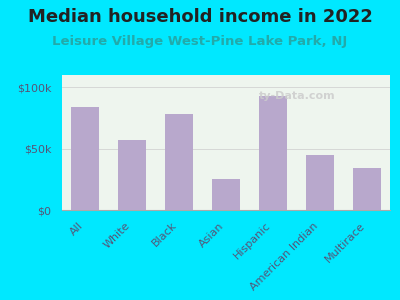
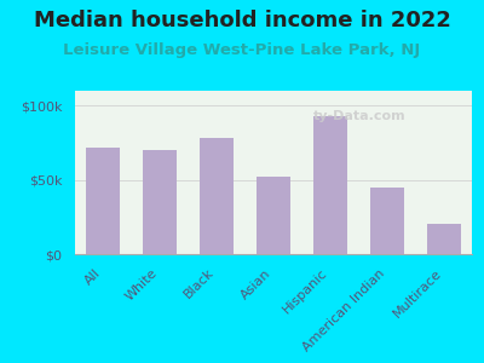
All: $84k -> $72k
White: $57k -> $70k
Asian: $25k -> $52k
Multirace: $34k -> $20k
